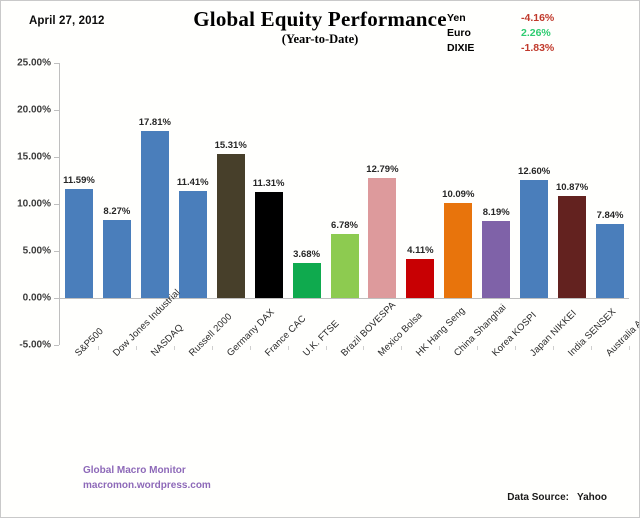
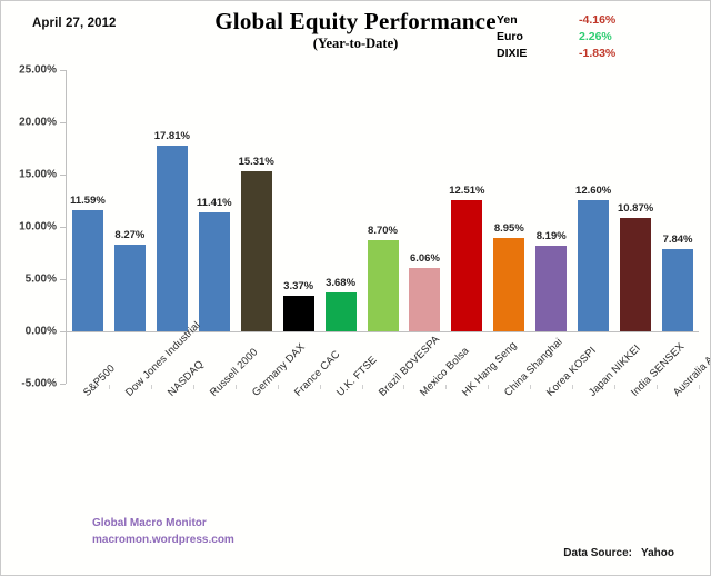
France CAC: 11.31% -> 3.37%
Brazil BOVESPA: 6.78% -> 8.70%
Mexico Bolsa: 12.79% -> 6.06%
HK Hang Seng: 4.11% -> 12.51%
China Shanghai: 10.09% -> 8.95%
